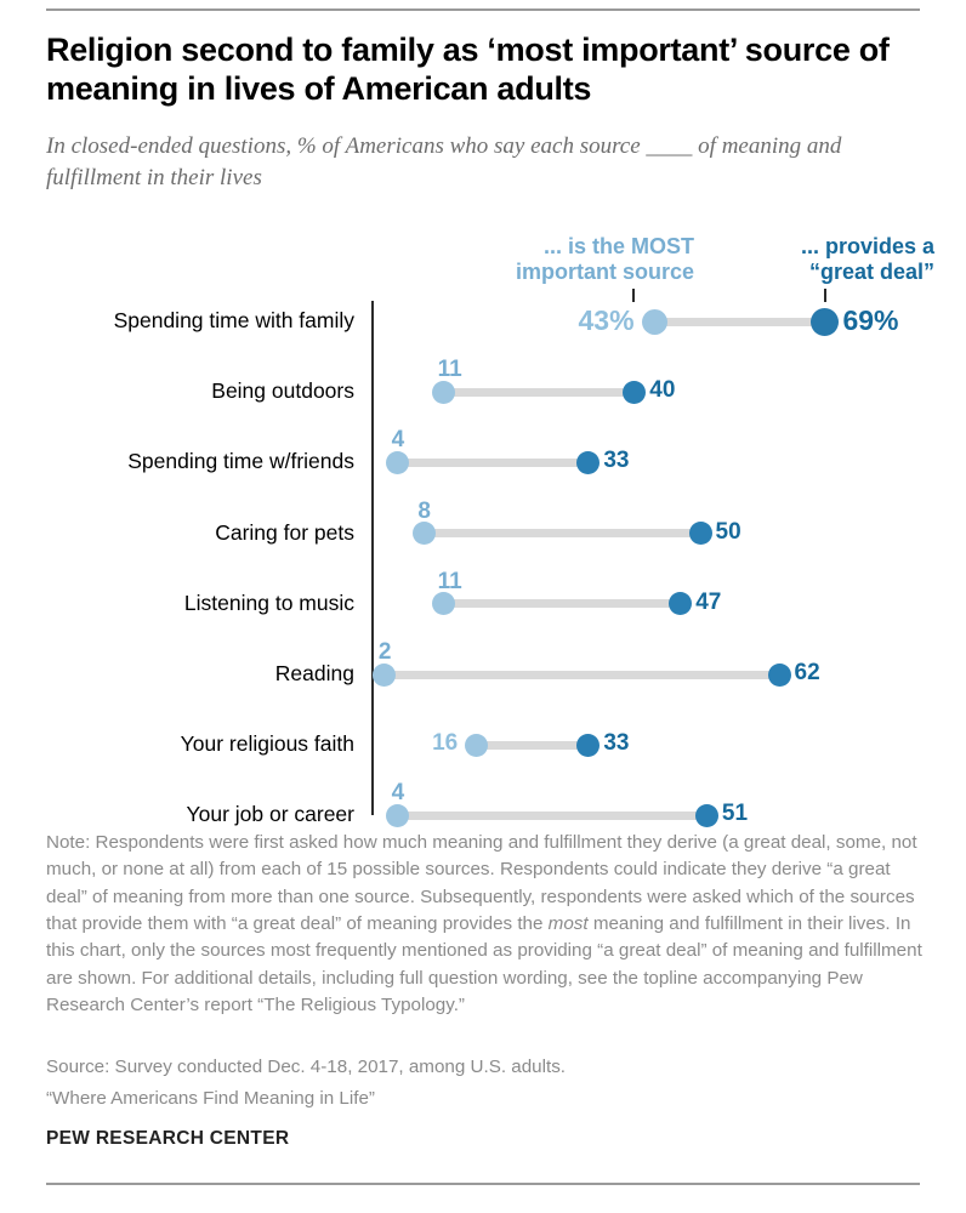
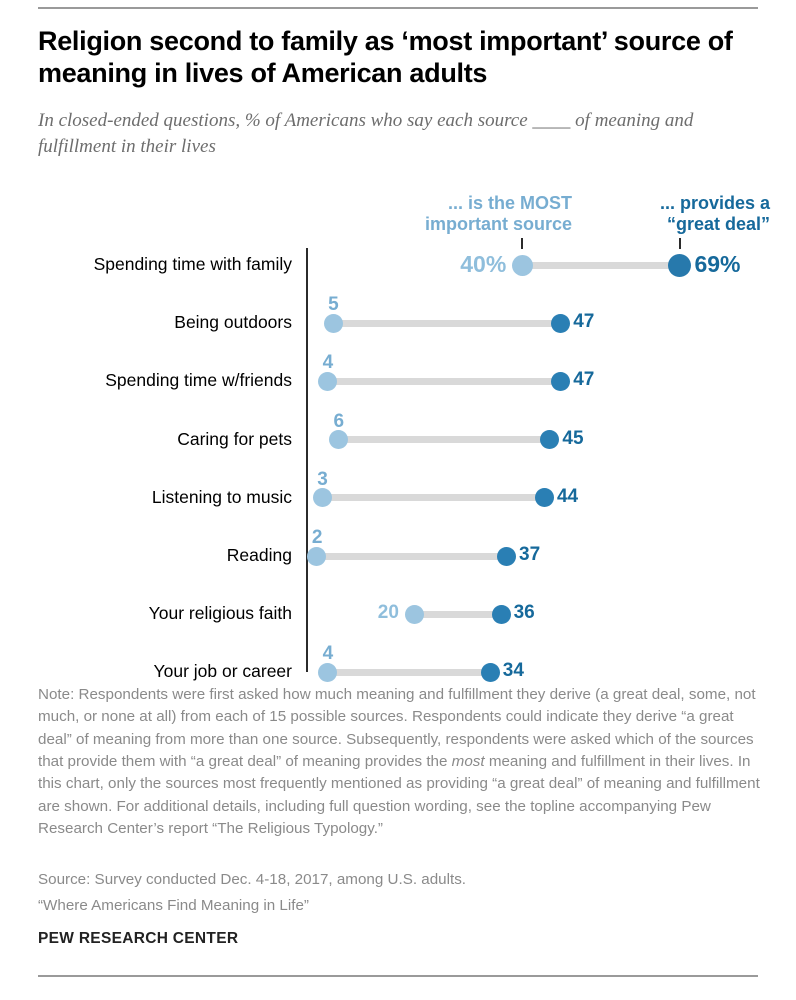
... is the MOST important source/Spending time with family: 43% -> 40%
... is the MOST important source/Being outdoors: 11 -> 5
... provides a “great deal”/Being outdoors: 40 -> 47
... provides a “great deal”/Spending time w/friends: 33 -> 47
... is the MOST important source/Caring for pets: 8 -> 6
... provides a “great deal”/Caring for pets: 50 -> 45
... is the MOST important source/Listening to music: 11 -> 3
... provides a “great deal”/Listening to music: 47 -> 44
... provides a “great deal”/Reading: 62 -> 37
... is the MOST important source/Your religious faith: 16 -> 20
... provides a “great deal”/Your religious faith: 33 -> 36
... provides a “great deal”/Your job or career: 51 -> 34
